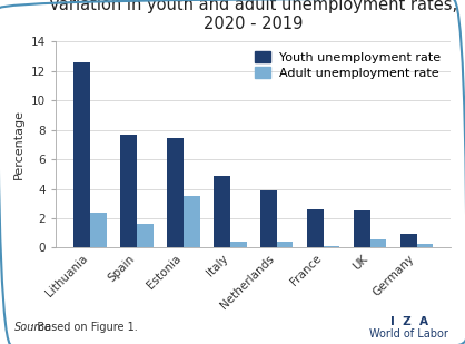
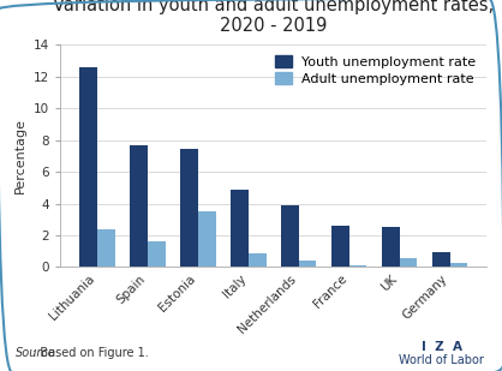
Adult unemployment rate/Italy: 0.4 -> 0.9
